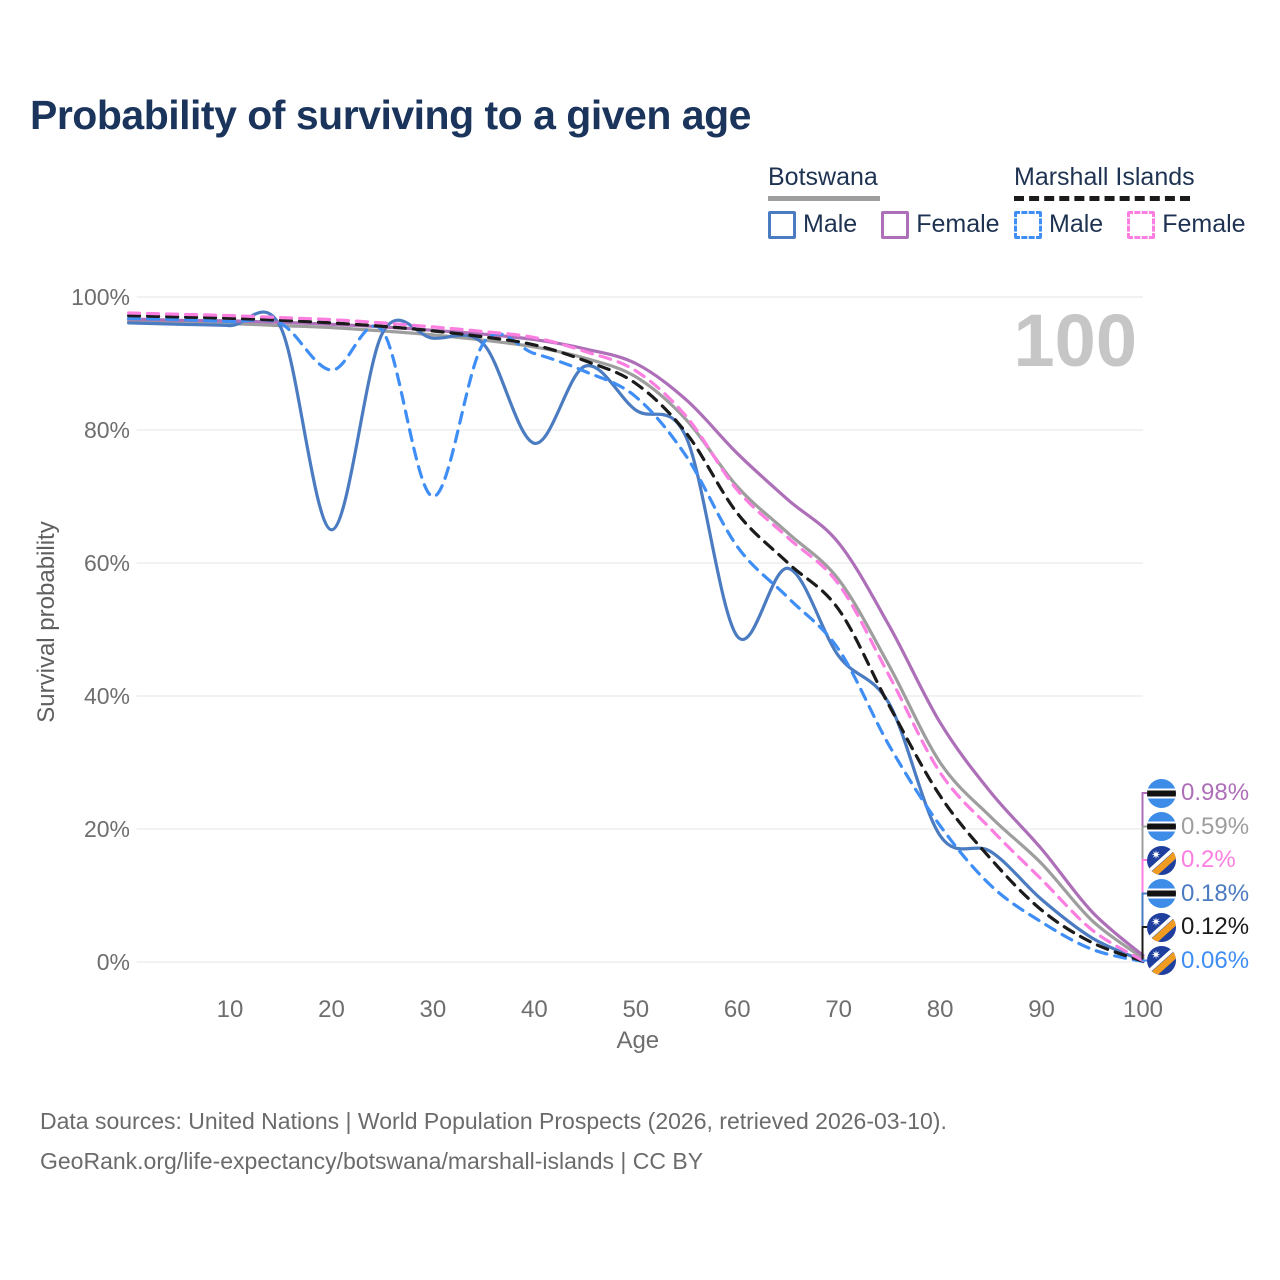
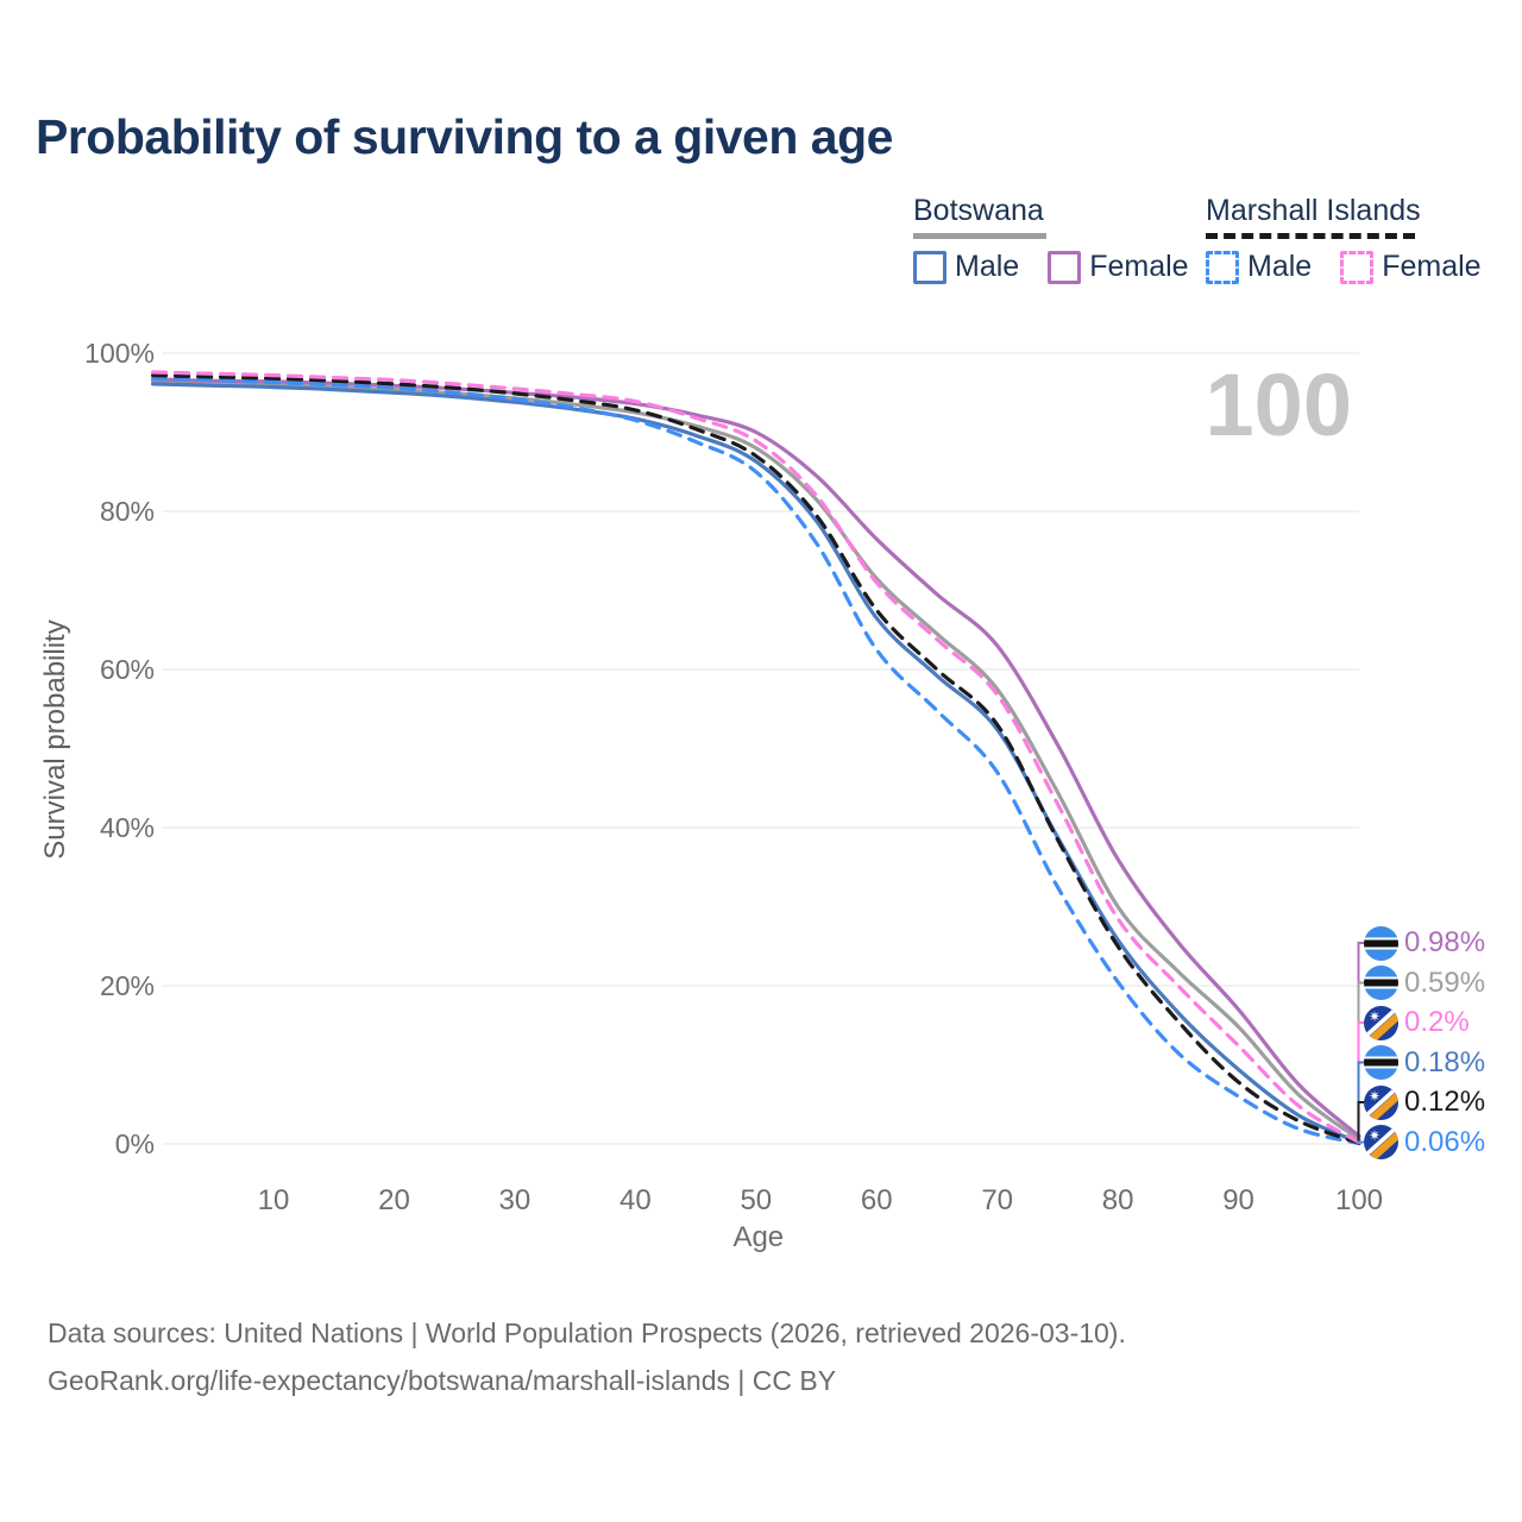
Botswana Male/20: 65% -> 95%
Marshall Islands Male/20: 89% -> 96%
Marshall Islands Male/30: 70% -> 94%
Botswana Male/40: 78% -> 92%
Botswana Male/50: 83% -> 86%
Botswana Male/60: 49% -> 66%
Botswana Male/70: 46% -> 52%
Botswana Male/80: 19% -> 26%
